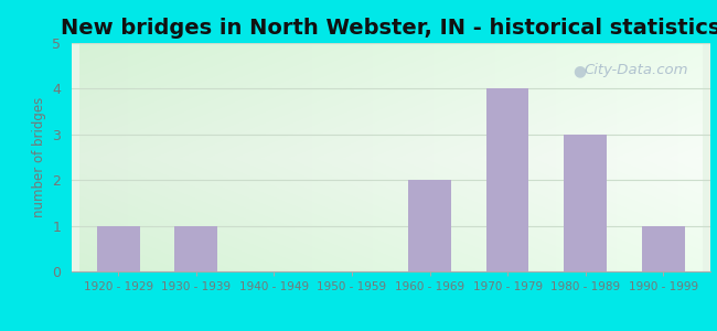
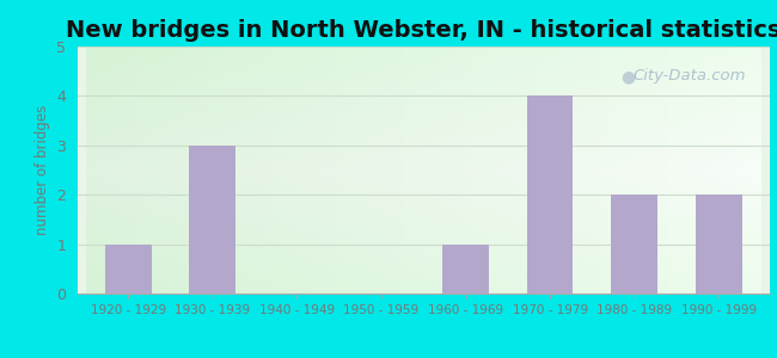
1930 - 1939: 1 -> 3
1960 - 1969: 2 -> 1
1980 - 1989: 3 -> 2
1990 - 1999: 1 -> 2
